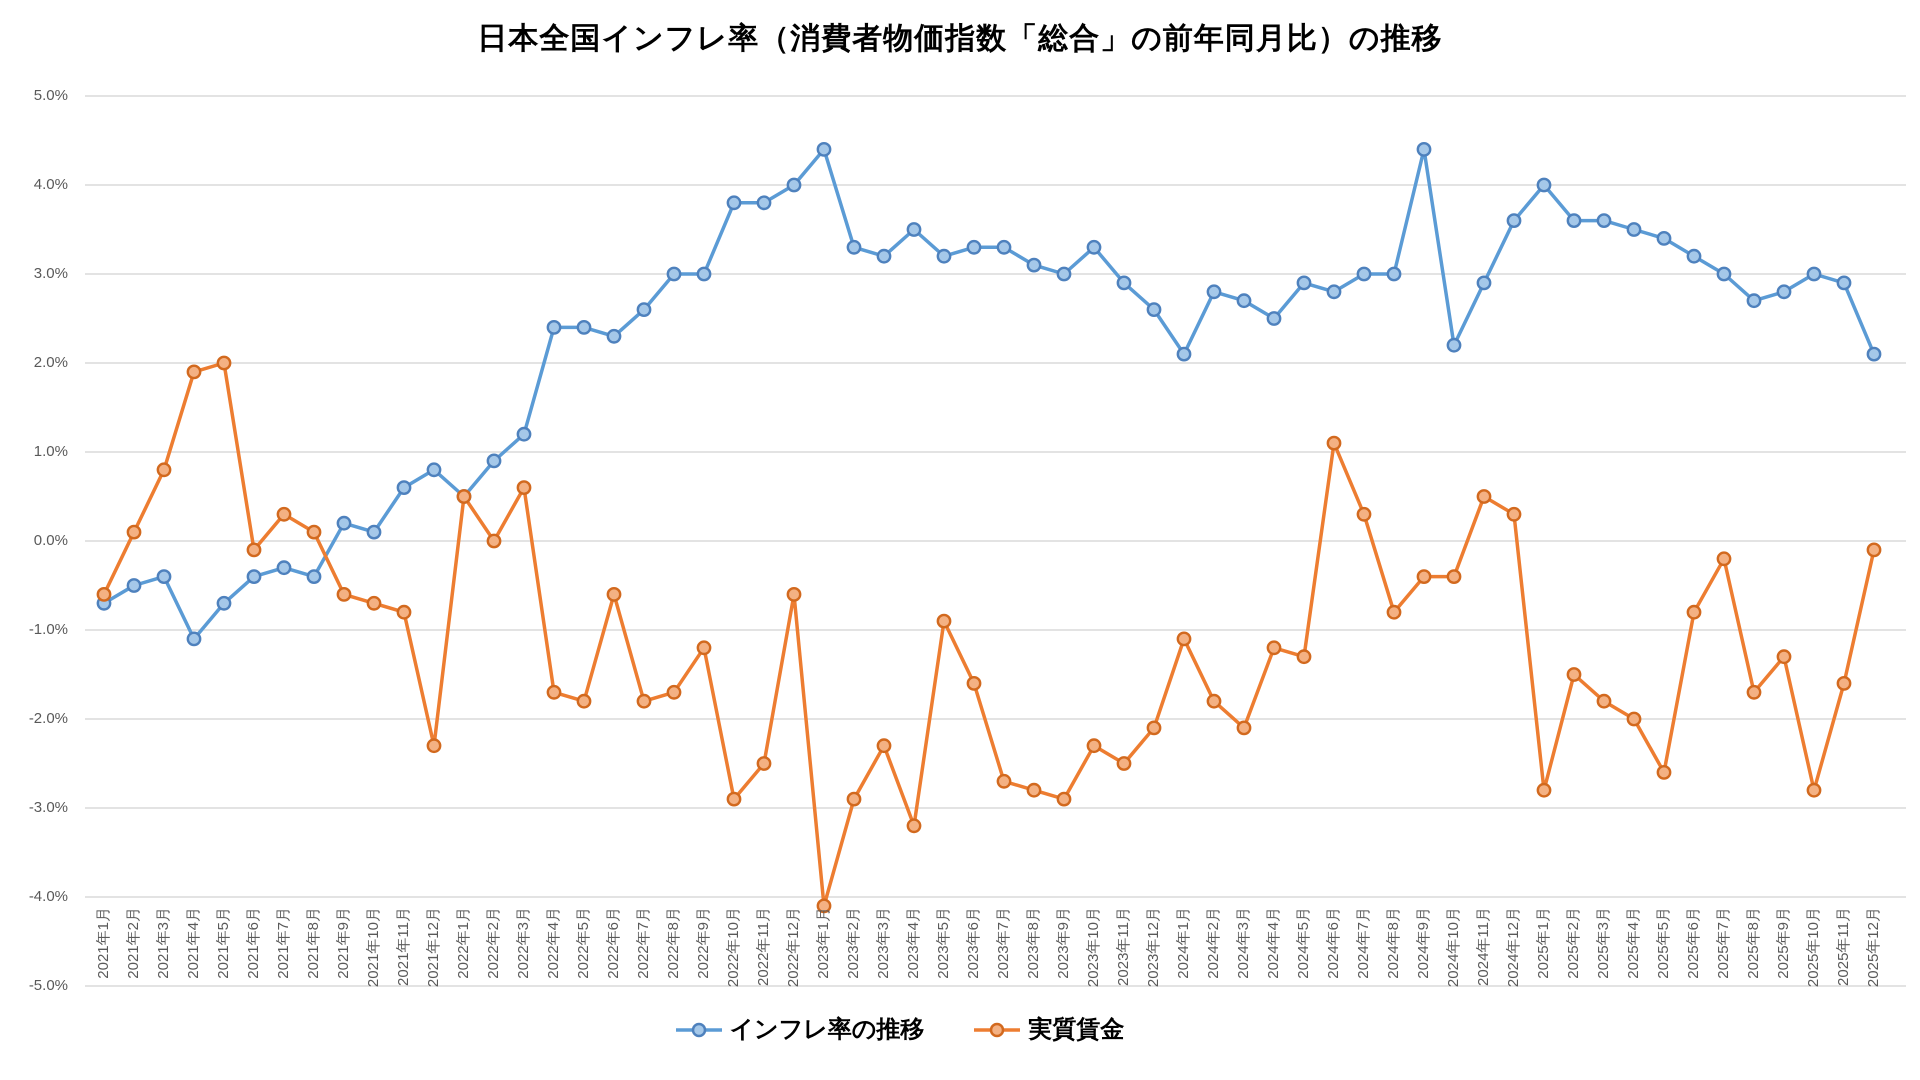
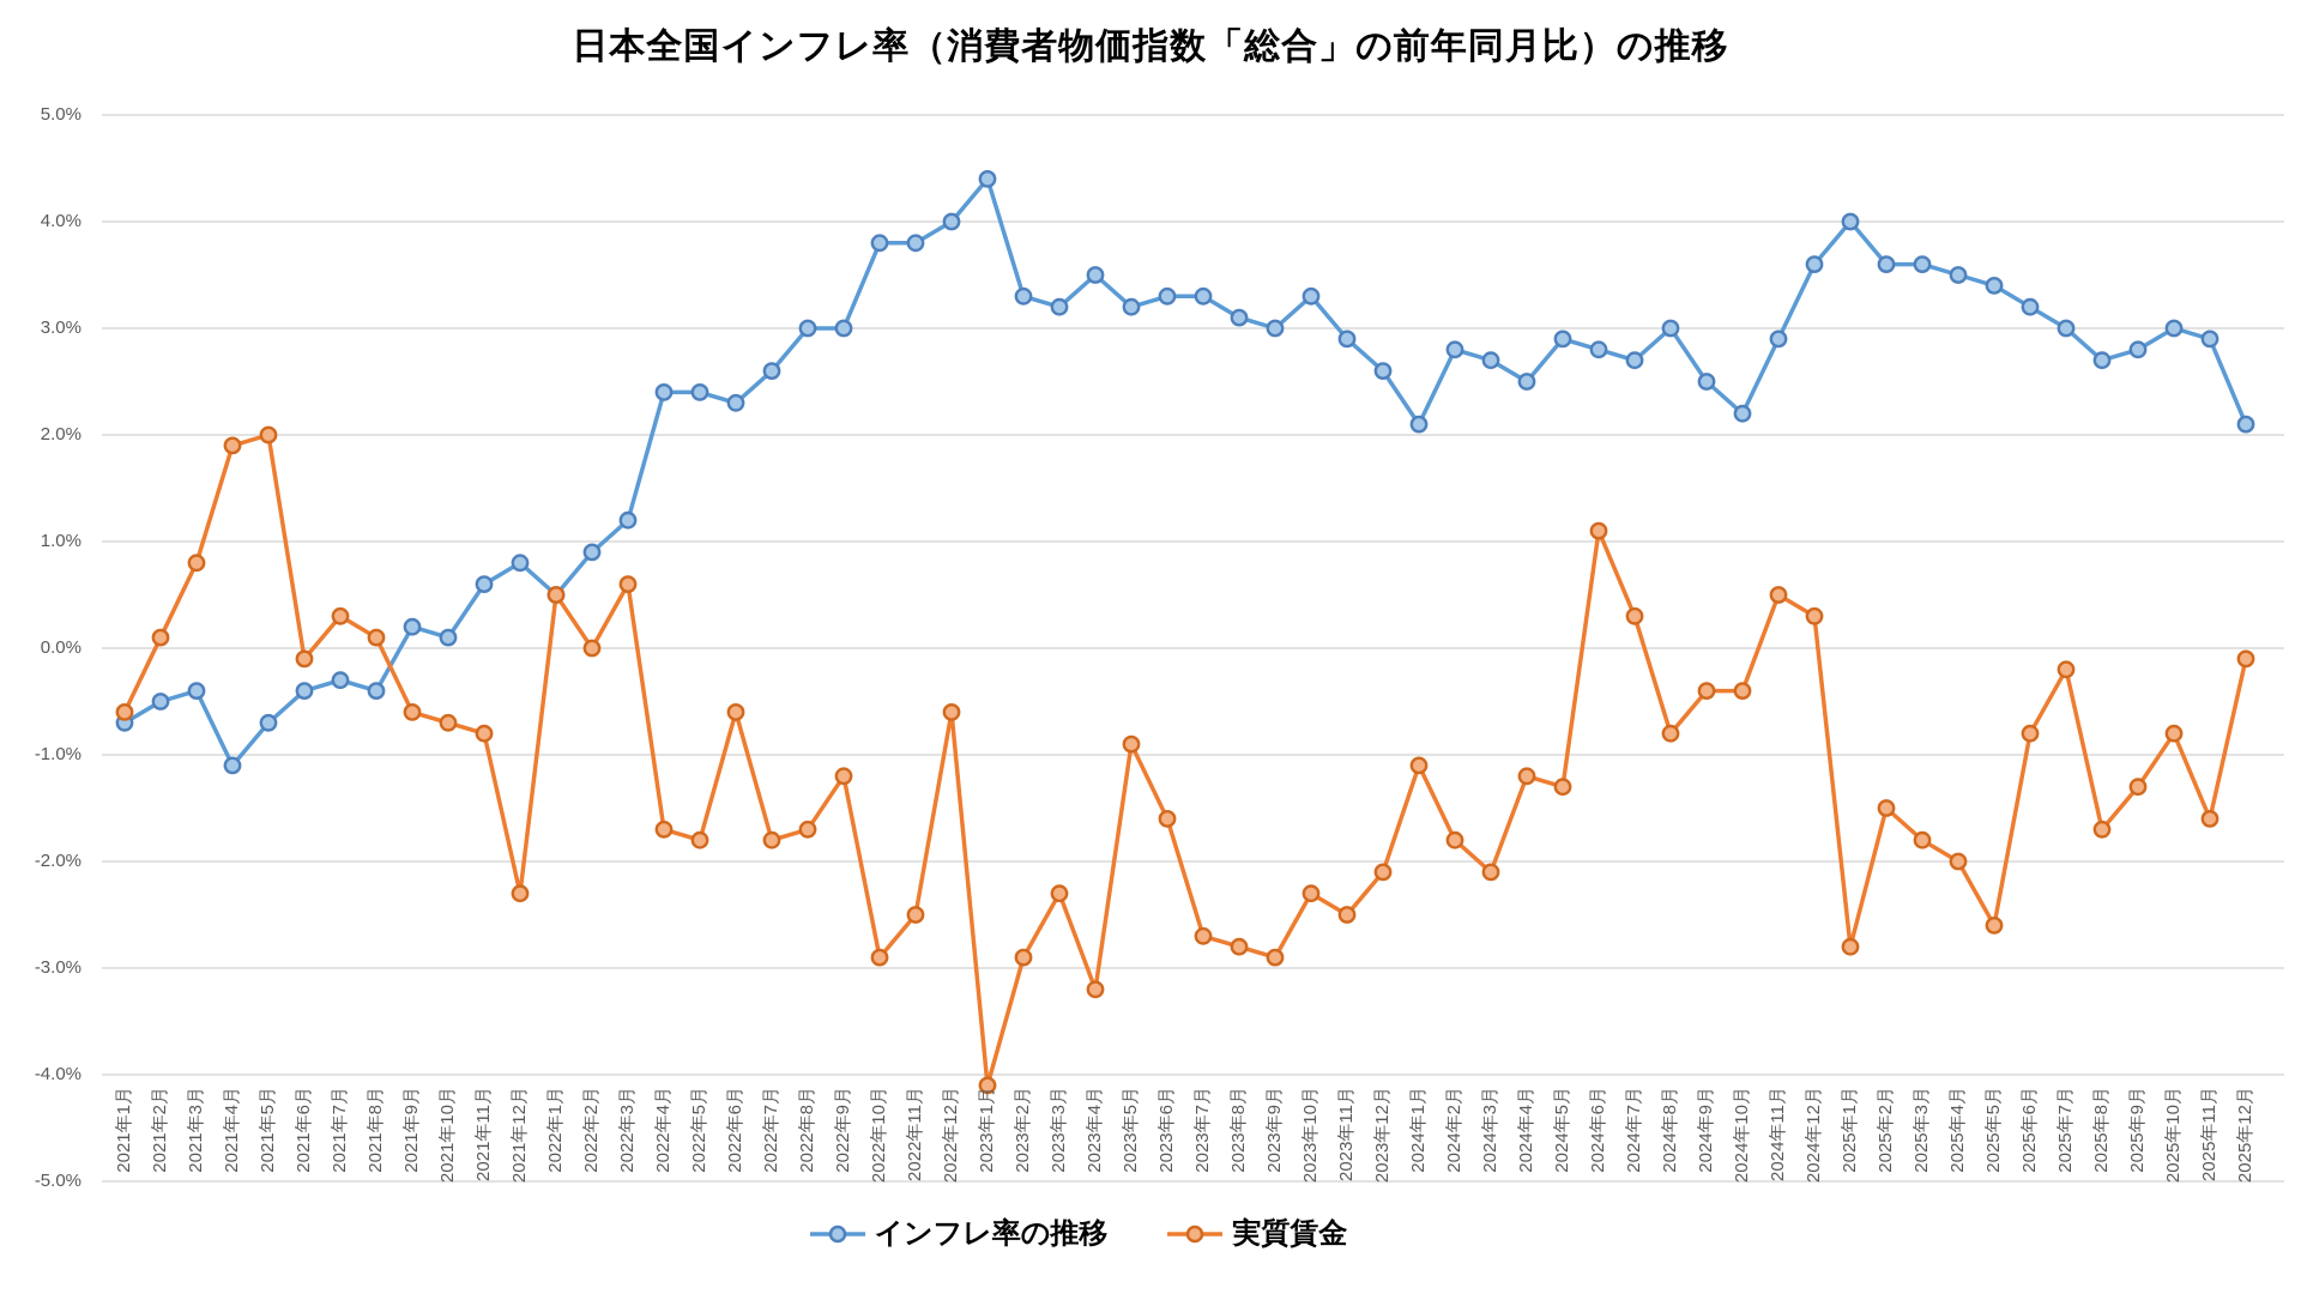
インフレ率の推移/2024年7月: 3.0% -> 2.7%
インフレ率の推移/2024年9月: 4.4% -> 2.5%
実質賃金/2025年10月: -2.8% -> -0.8%
